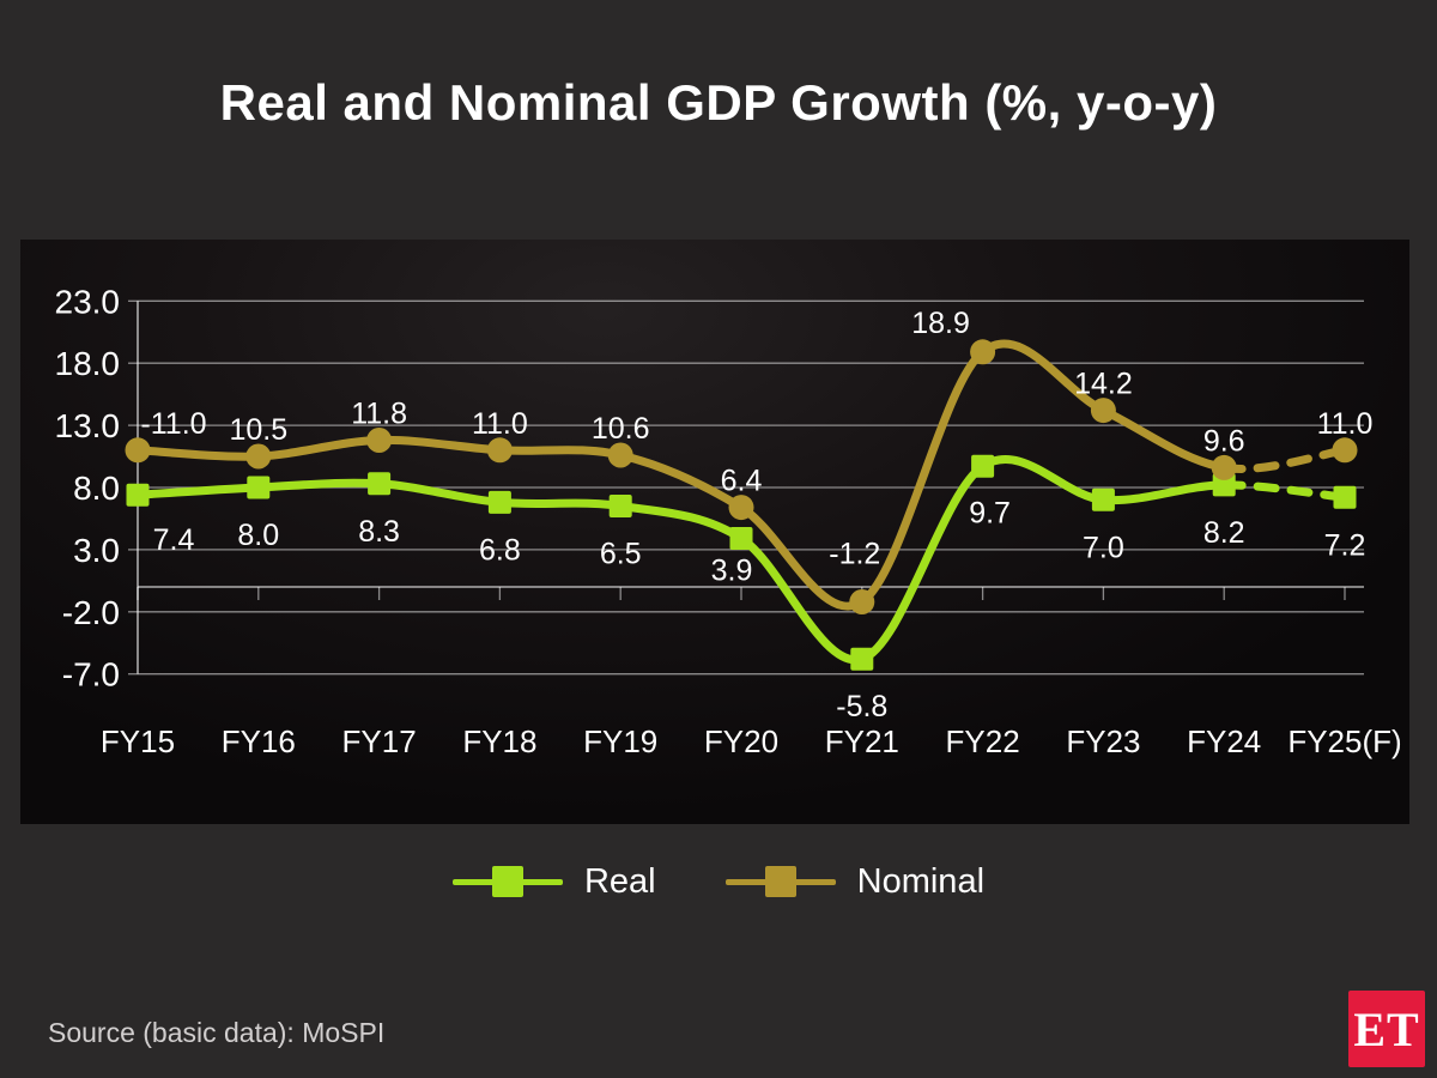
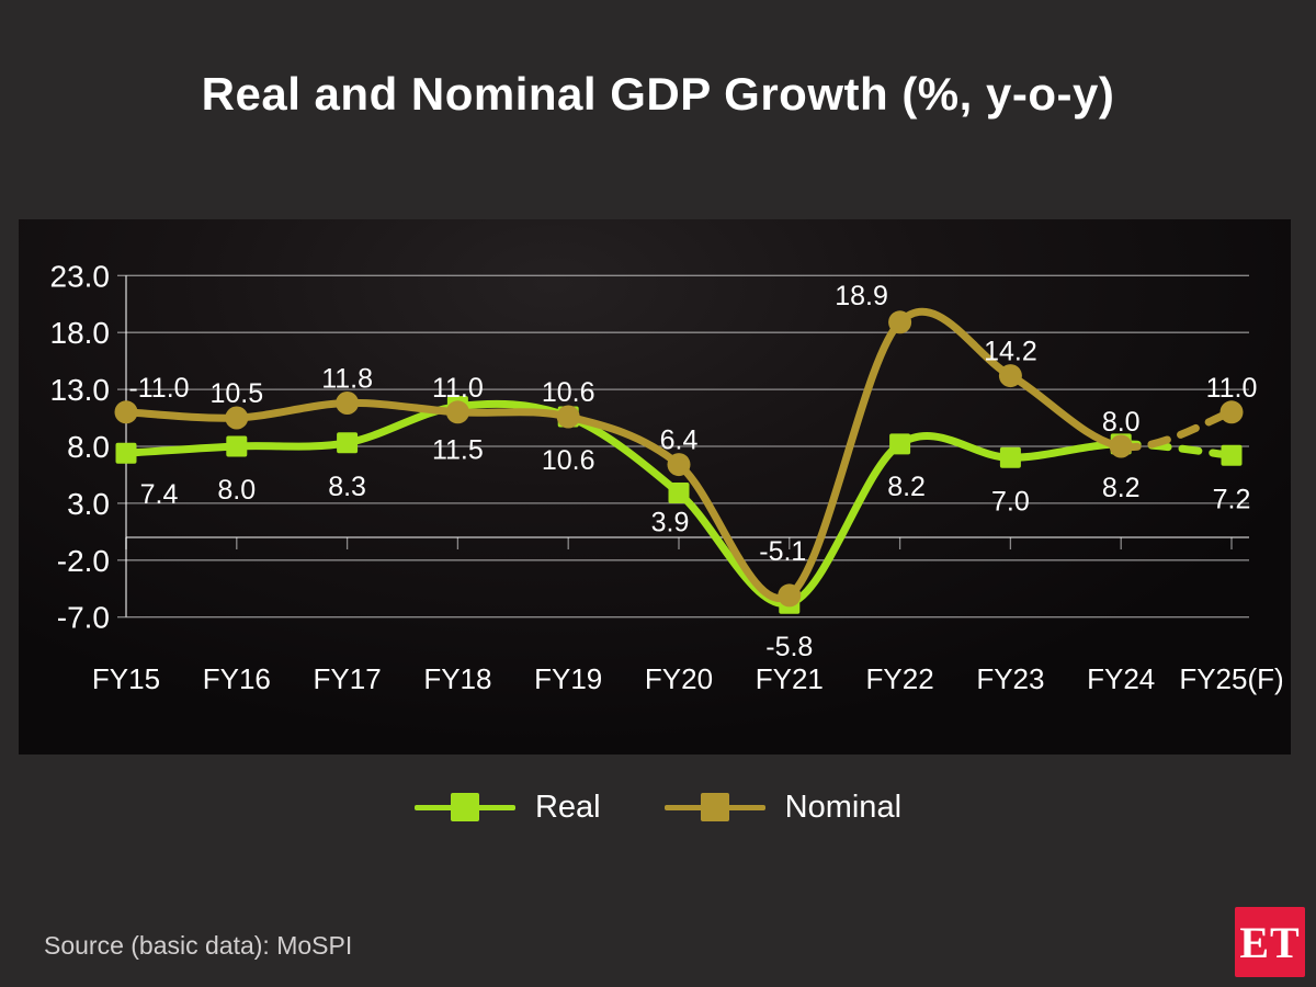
Real/FY18: 6.8 -> 11.5
Real/FY19: 6.5 -> 10.6
Nominal/FY21: -1.2 -> -5.1
Real/FY22: 9.7 -> 8.2
Nominal/FY24: 9.6 -> 8.0
